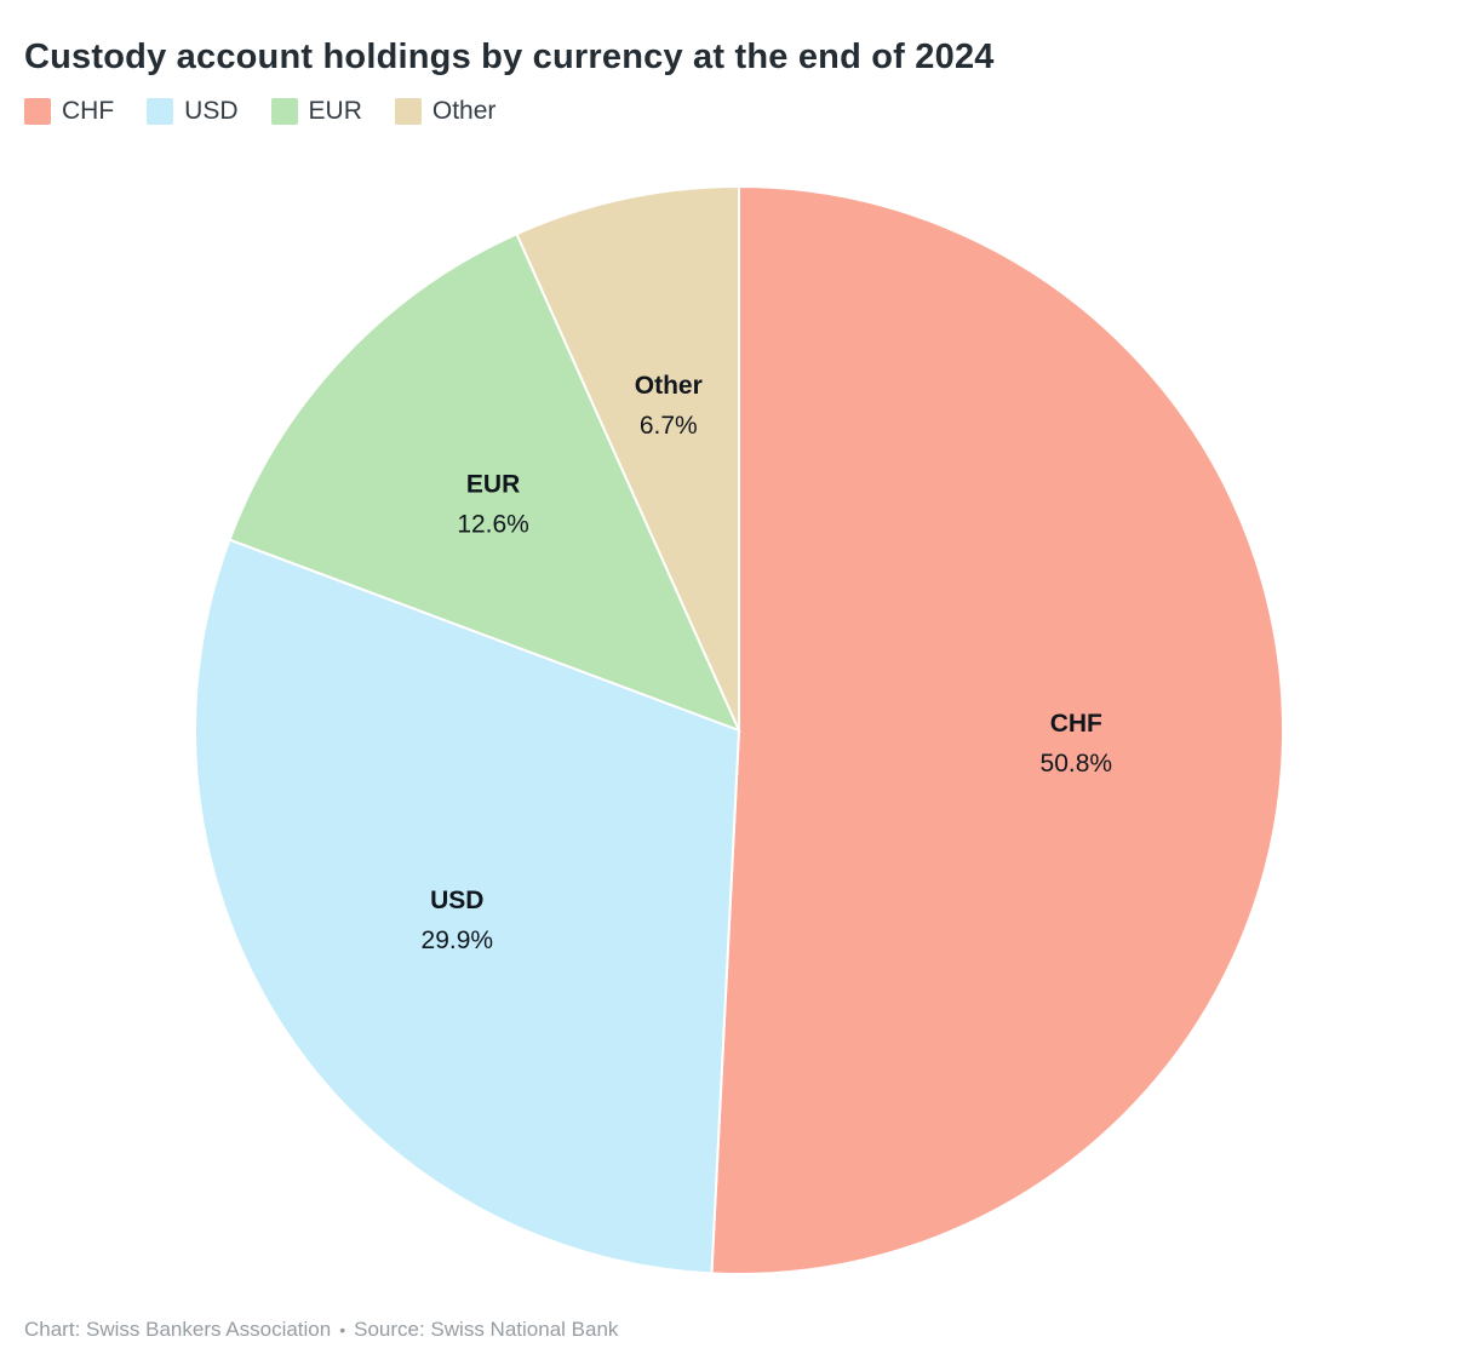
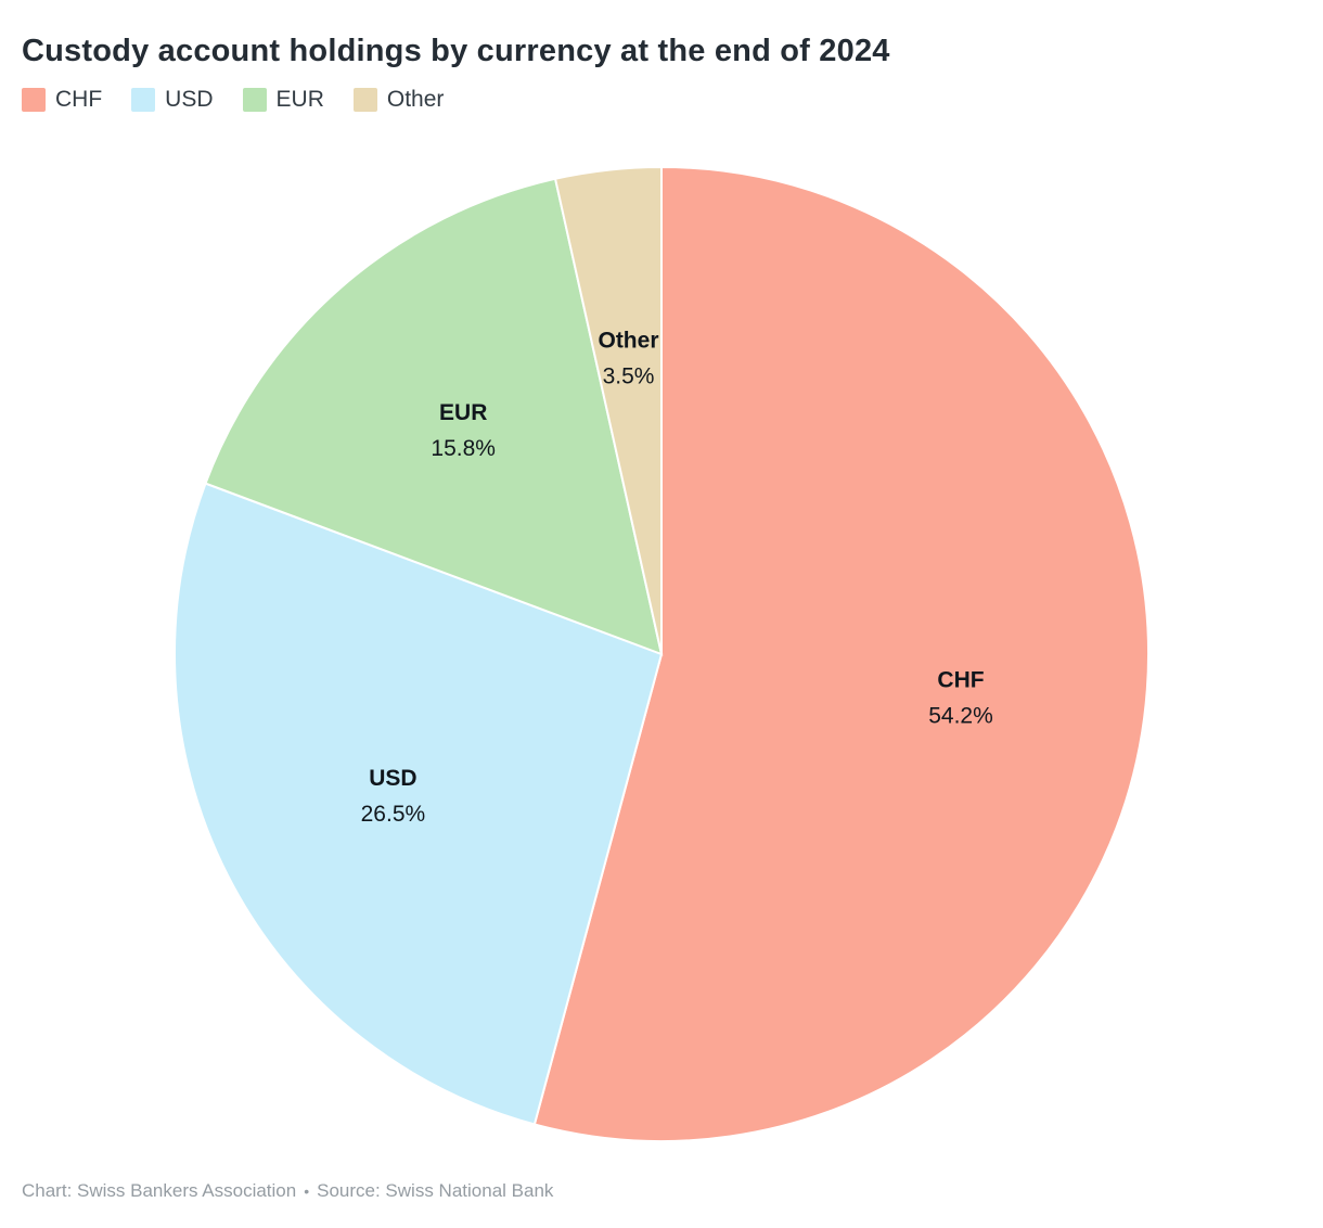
CHF: 50.8% -> 54.2%
USD: 29.9% -> 26.5%
EUR: 12.6% -> 15.8%
Other: 6.7% -> 3.5%
